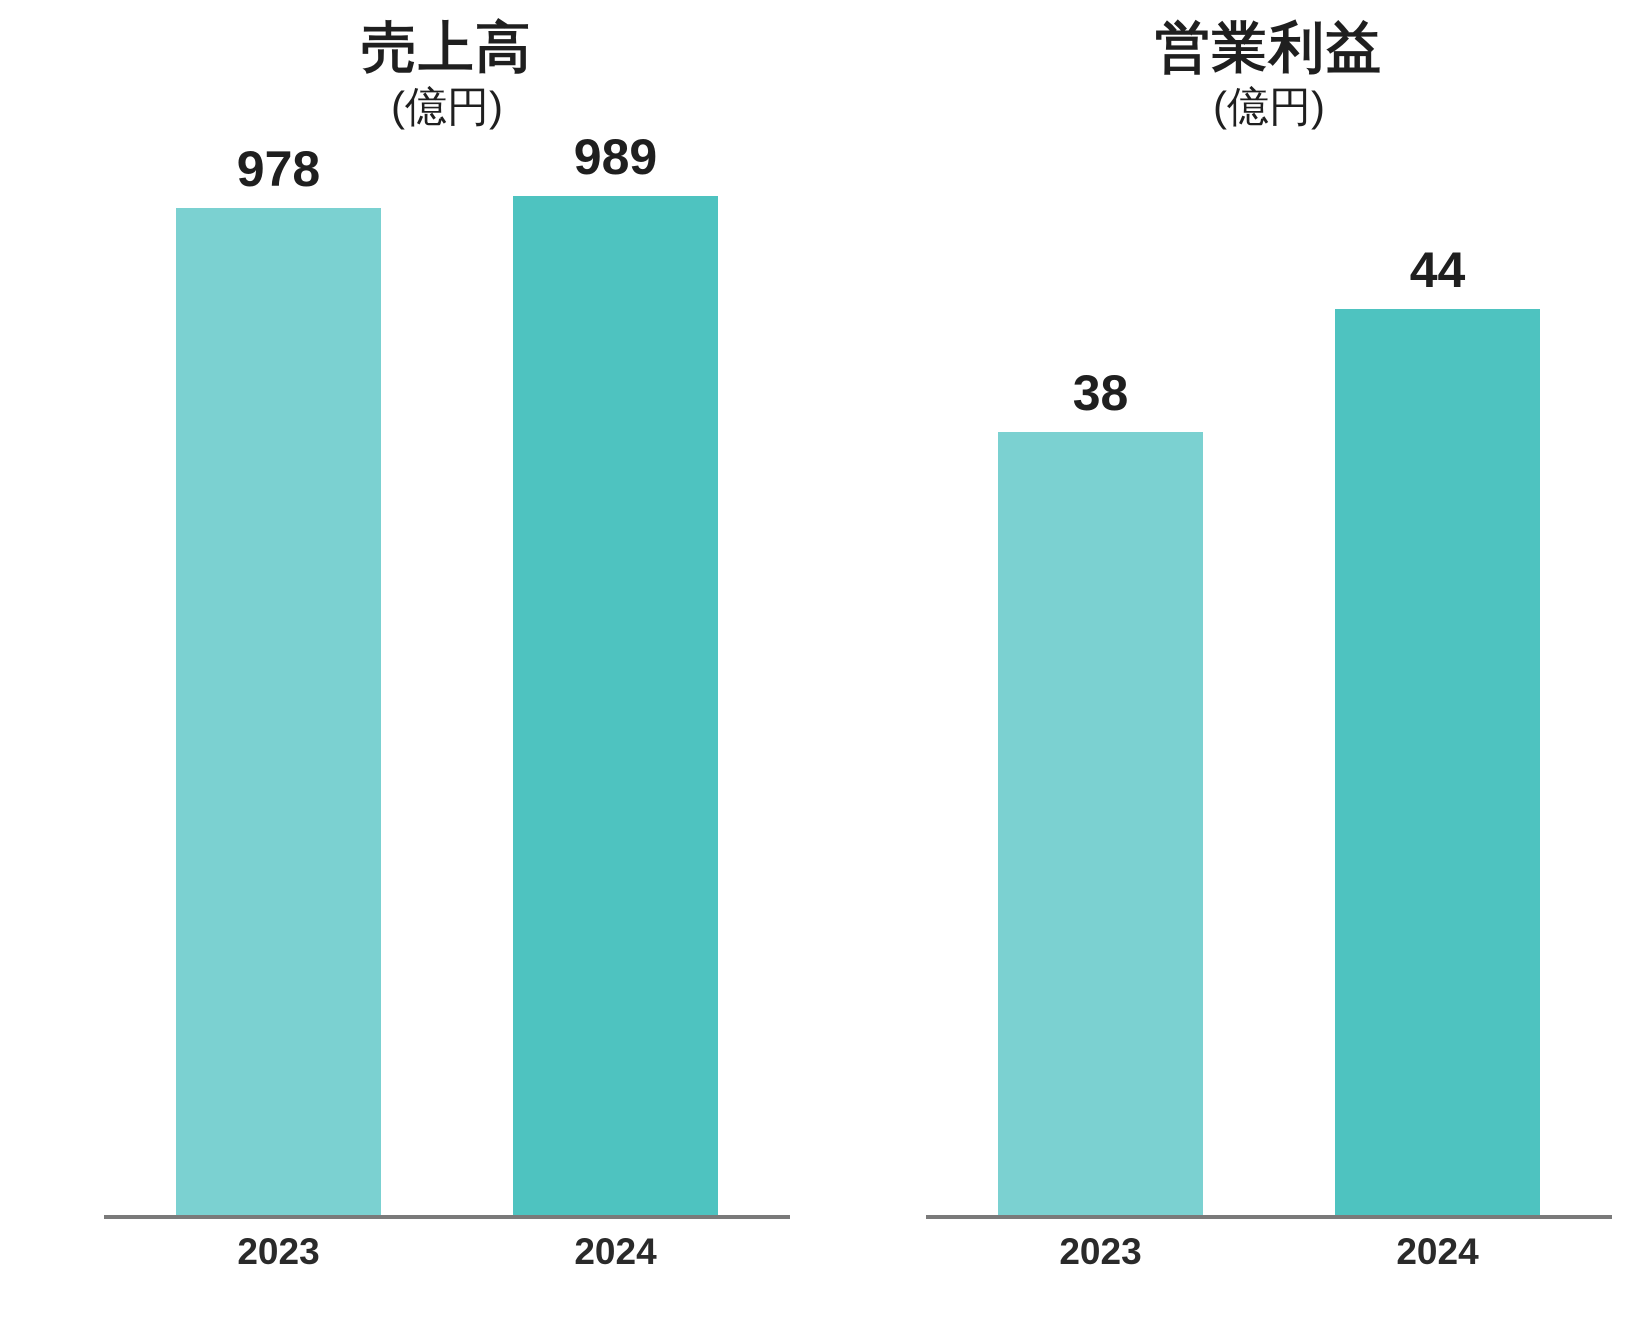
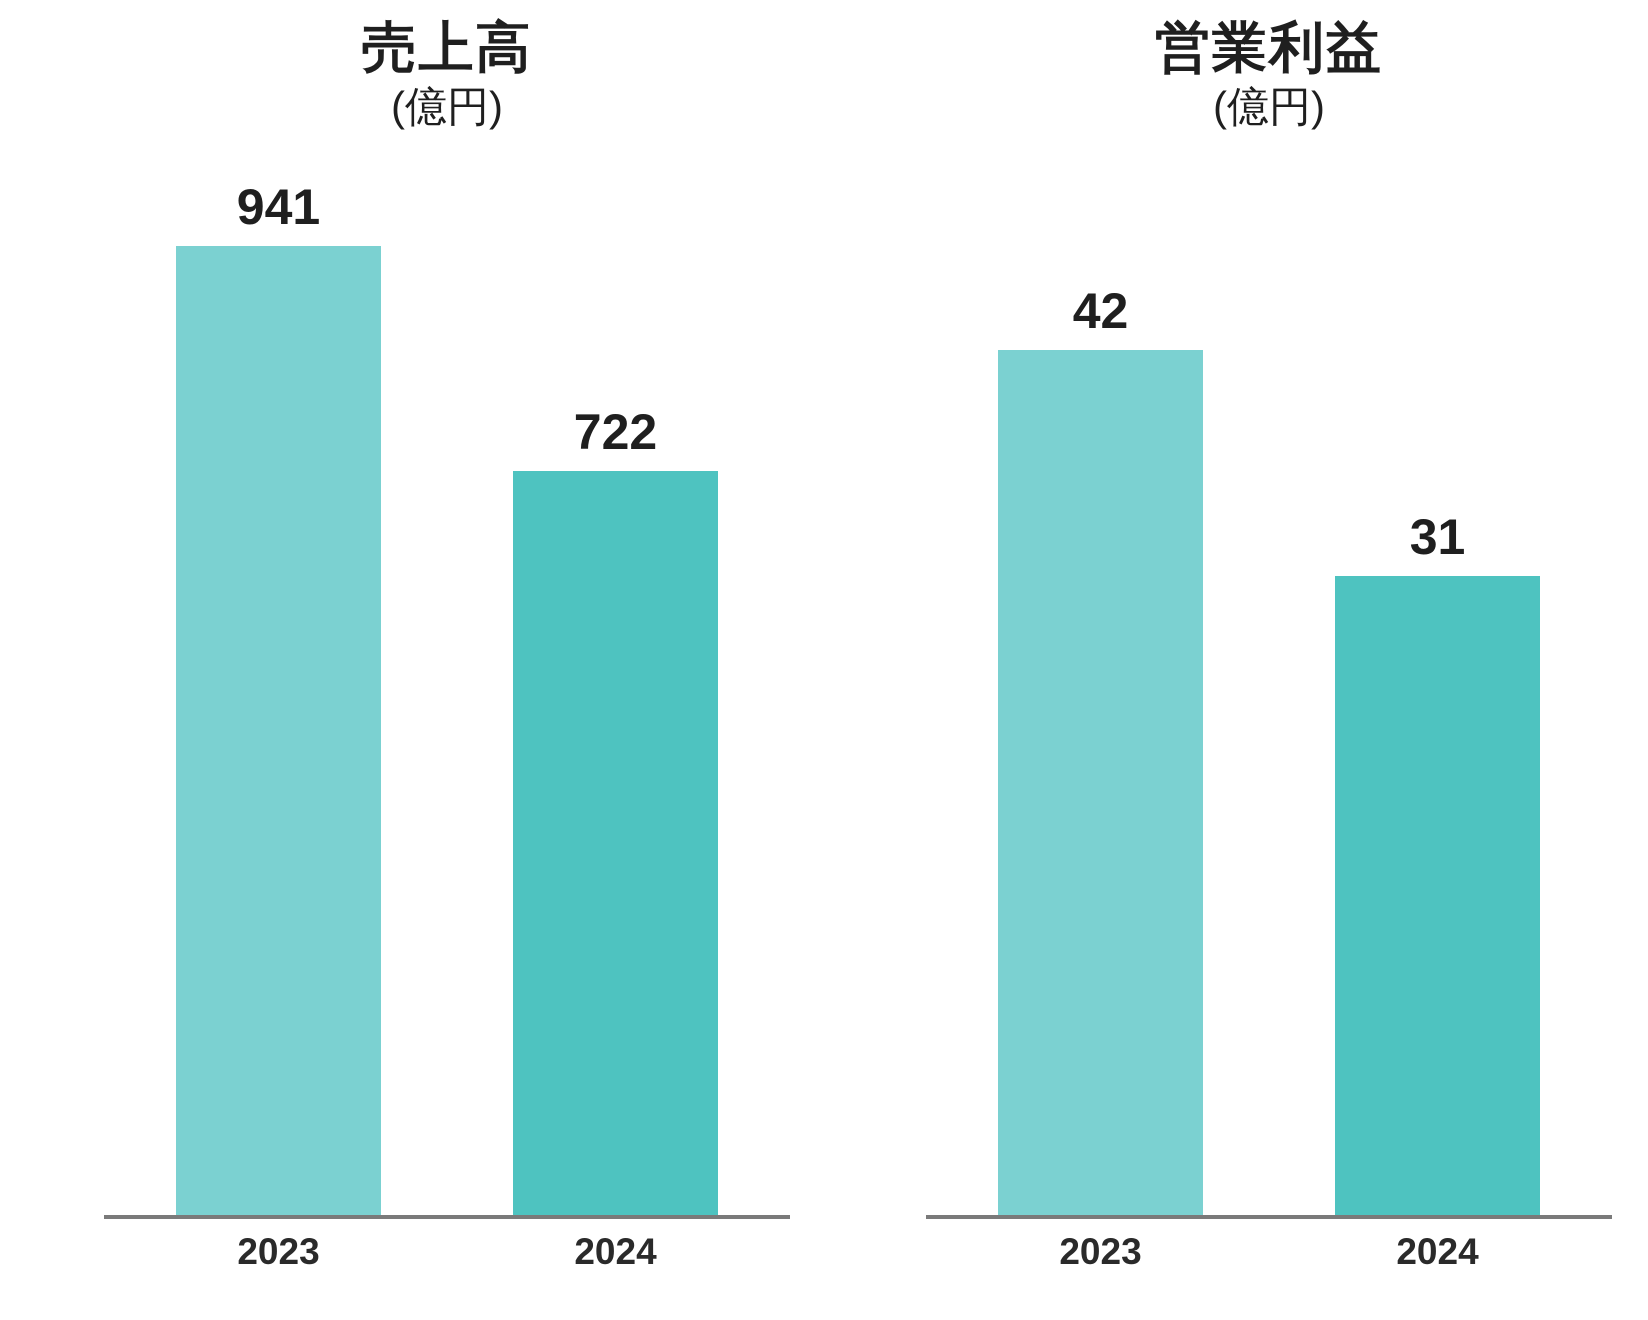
売上高/2023: 978 -> 941
売上高/2024: 989 -> 722
営業利益/2023: 38 -> 42
営業利益/2024: 44 -> 31
